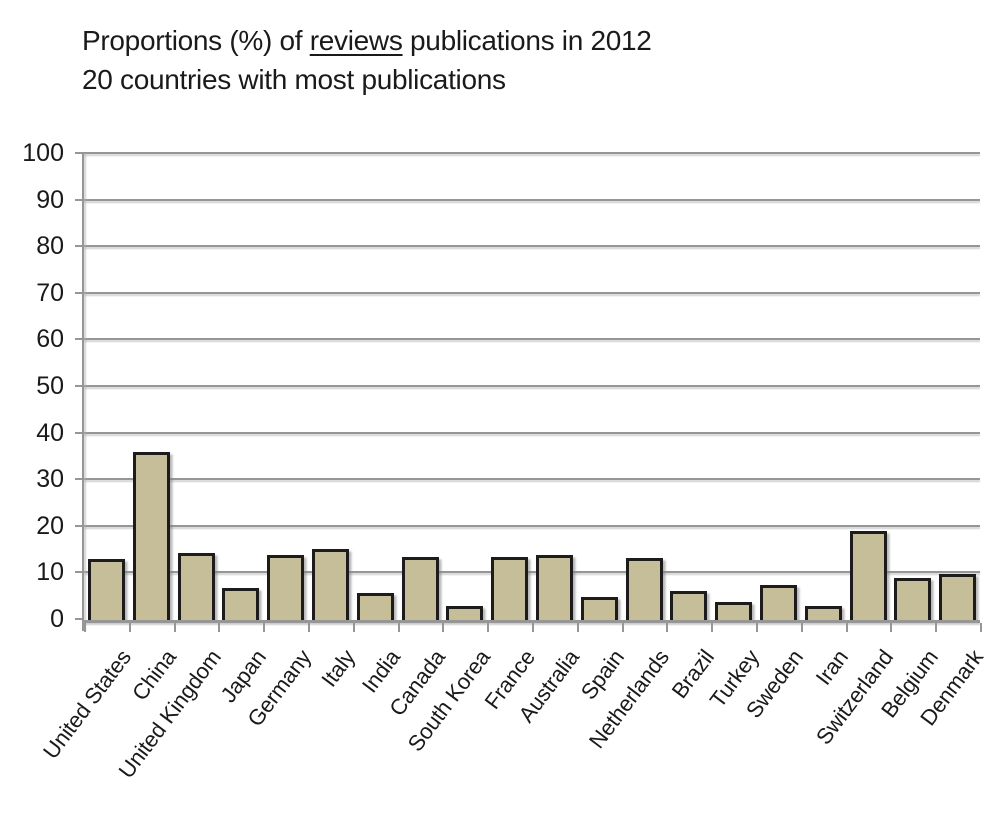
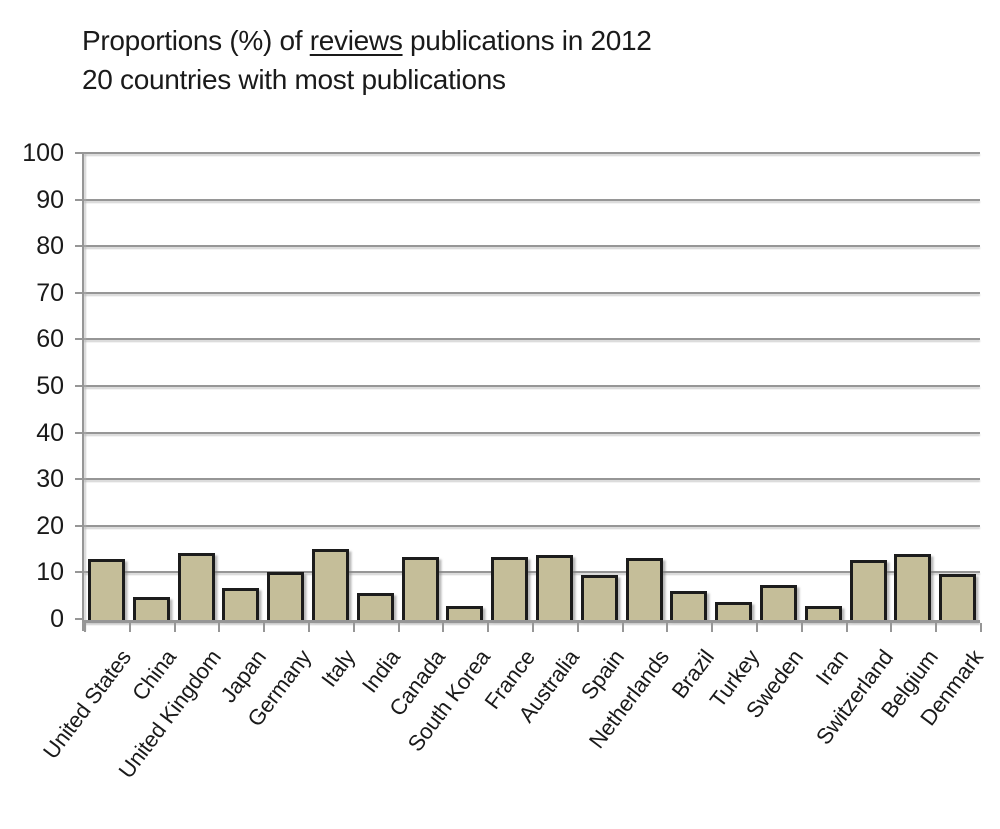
China: 36 -> 5
Germany: 14 -> 10
Spain: 5 -> 10
Switzerland: 19 -> 13
Belgium: 9 -> 14
